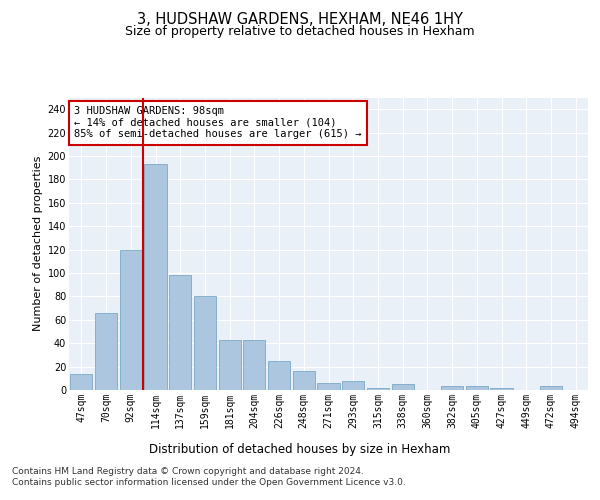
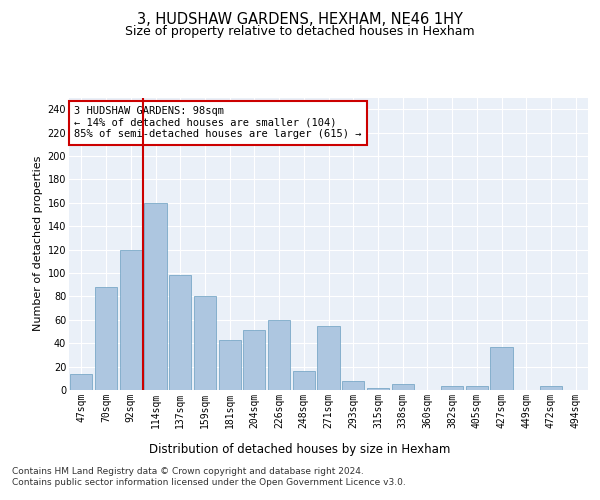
70sqm: 66 -> 88
114sqm: 193 -> 160
204sqm: 43 -> 51
226sqm: 25 -> 60
271sqm: 6 -> 55
427sqm: 2 -> 37
